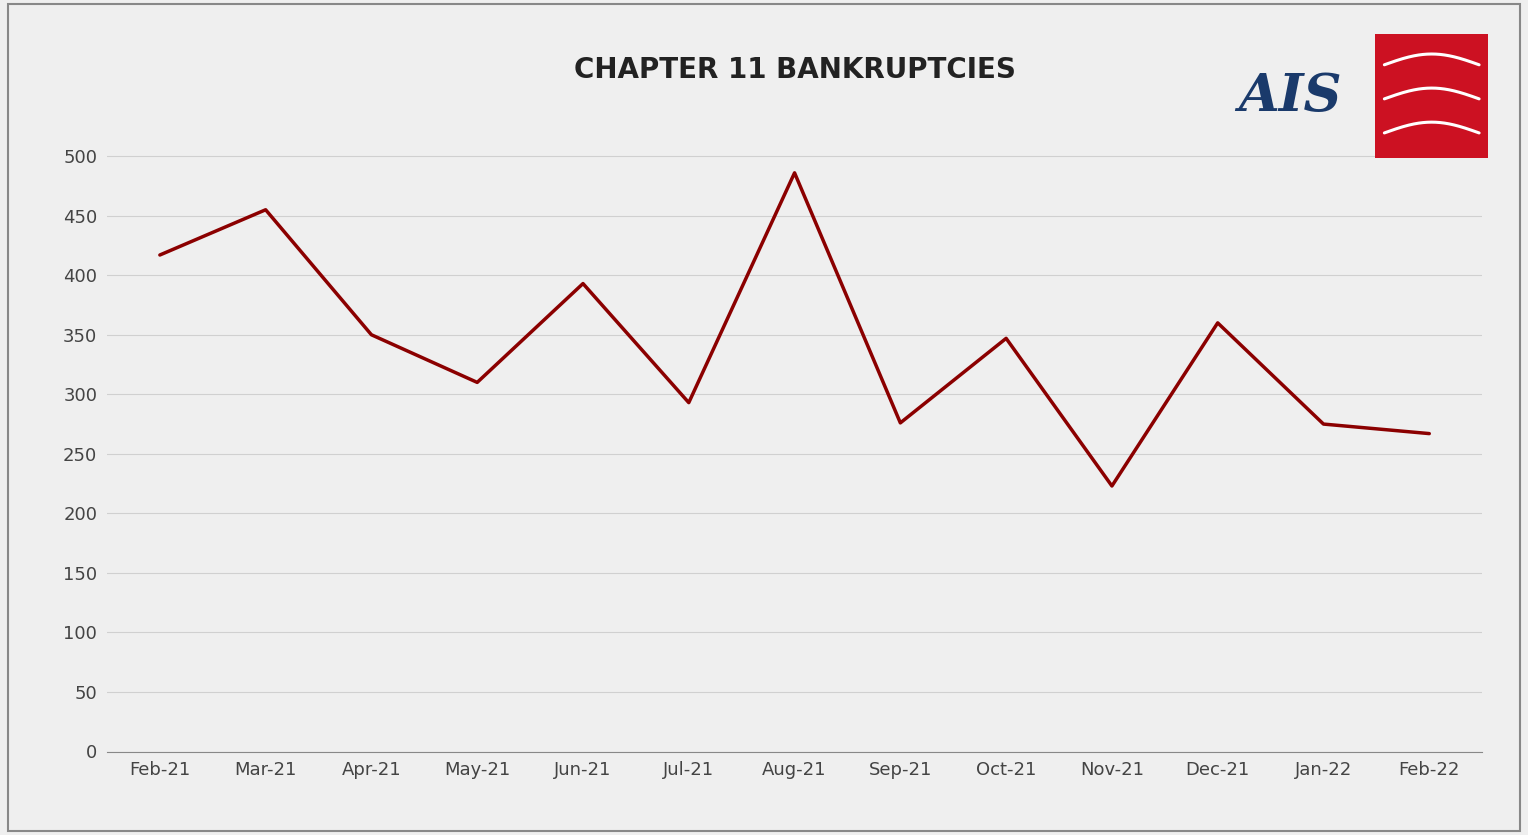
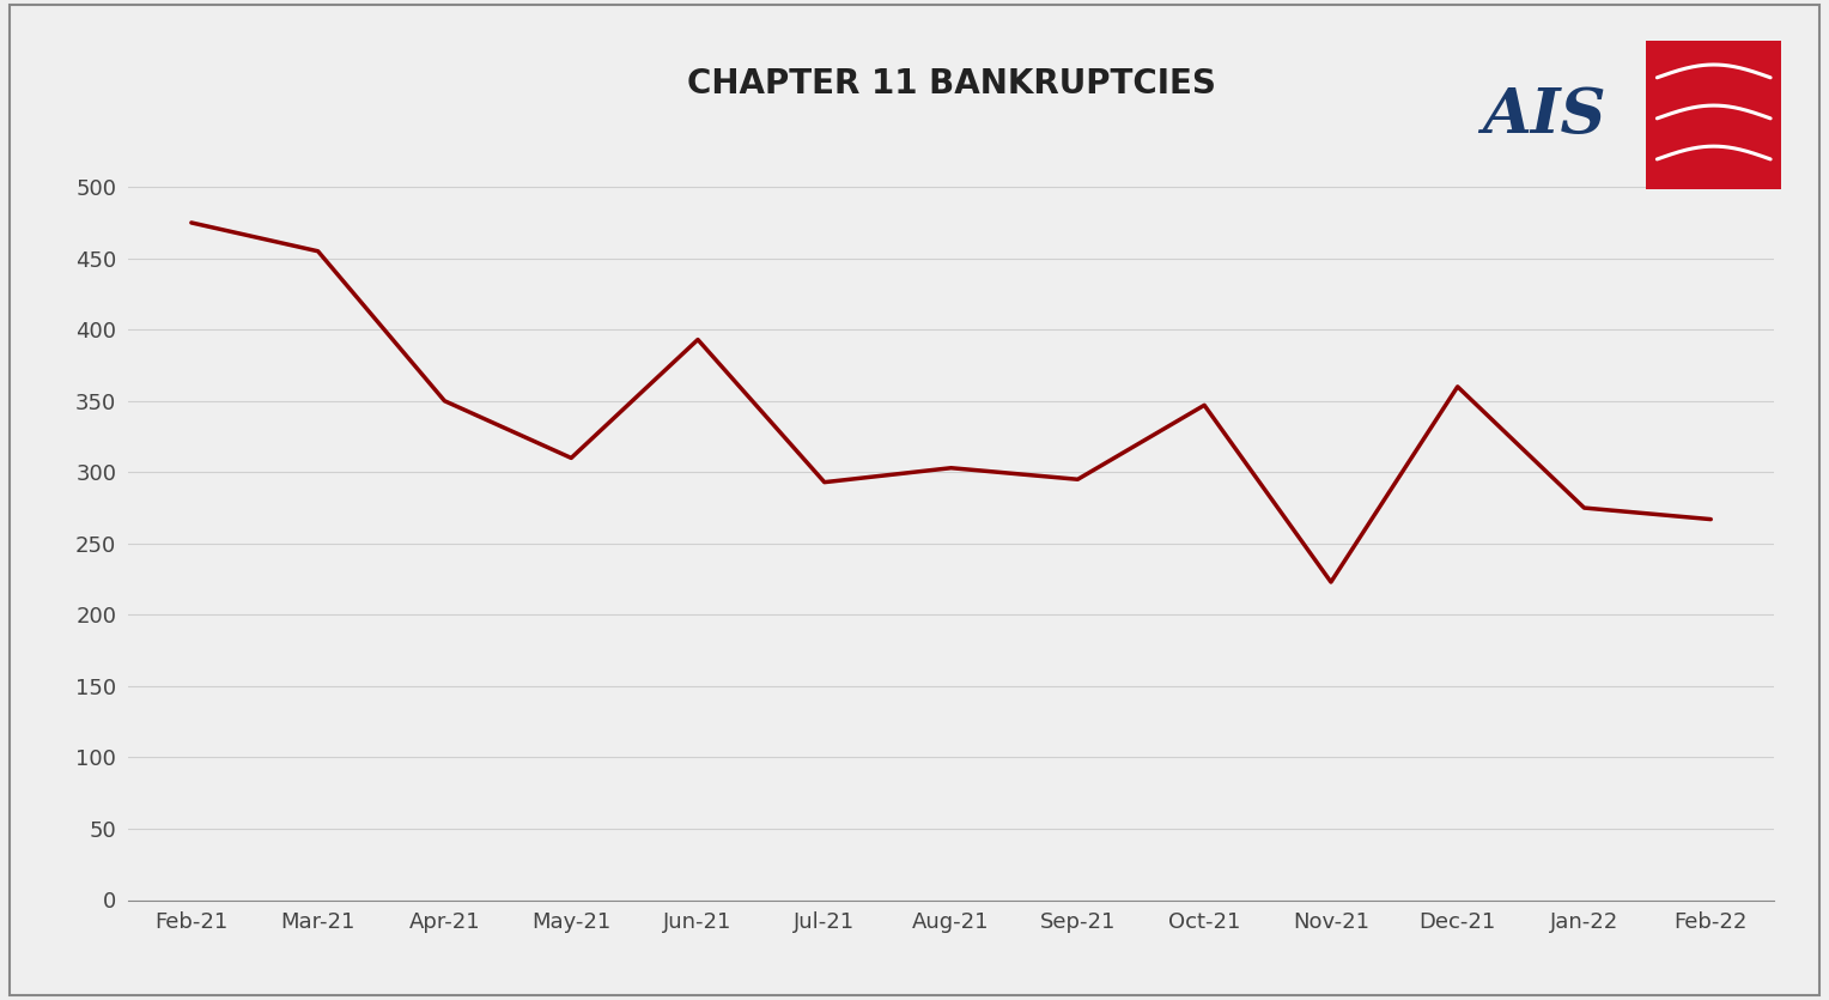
CHAPTER 11 BANKRUPTCIES/Feb-21: 417 -> 475
CHAPTER 11 BANKRUPTCIES/Aug-21: 486 -> 303
CHAPTER 11 BANKRUPTCIES/Sep-21: 276 -> 295
